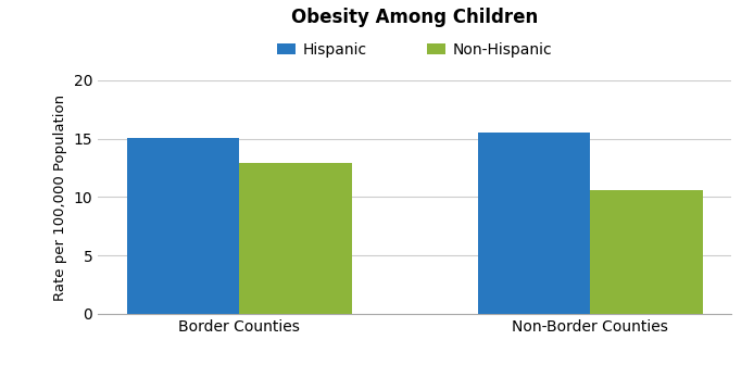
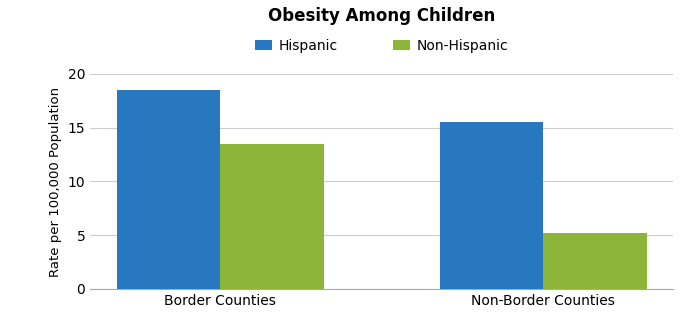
Hispanic/Border Counties: 15.1 -> 18.5
Non-Hispanic/Border Counties: 12.9 -> 13.5
Non-Hispanic/Non-Border Counties: 10.6 -> 5.2
